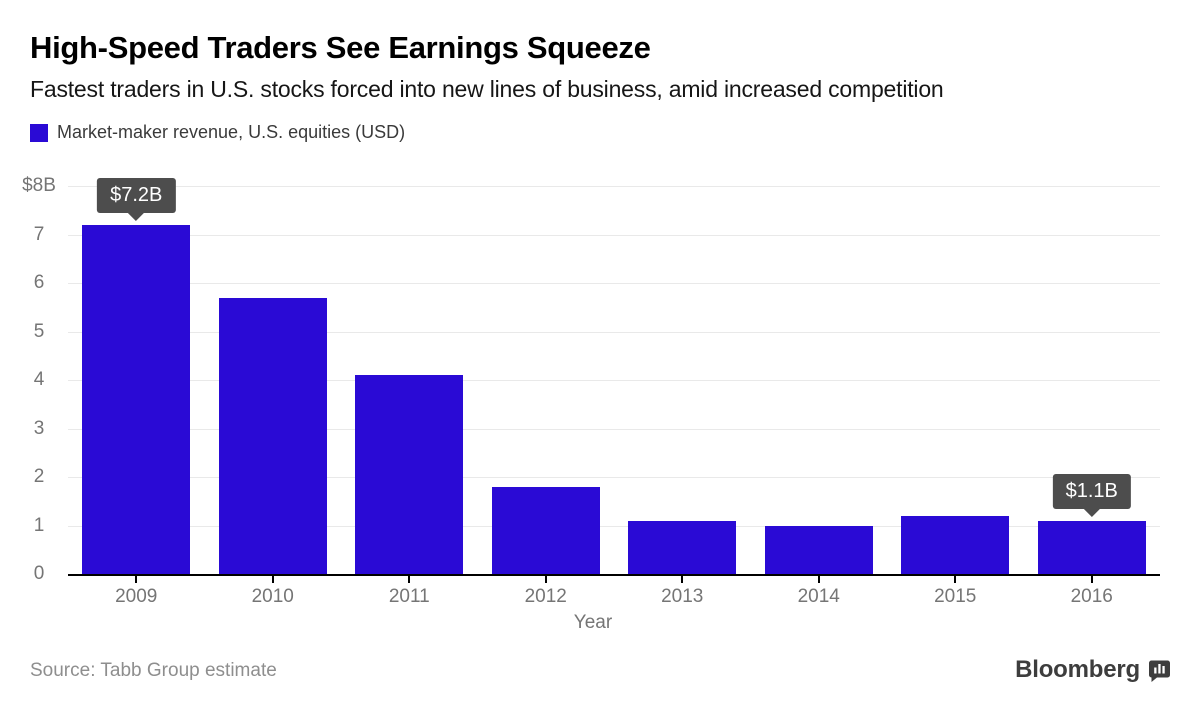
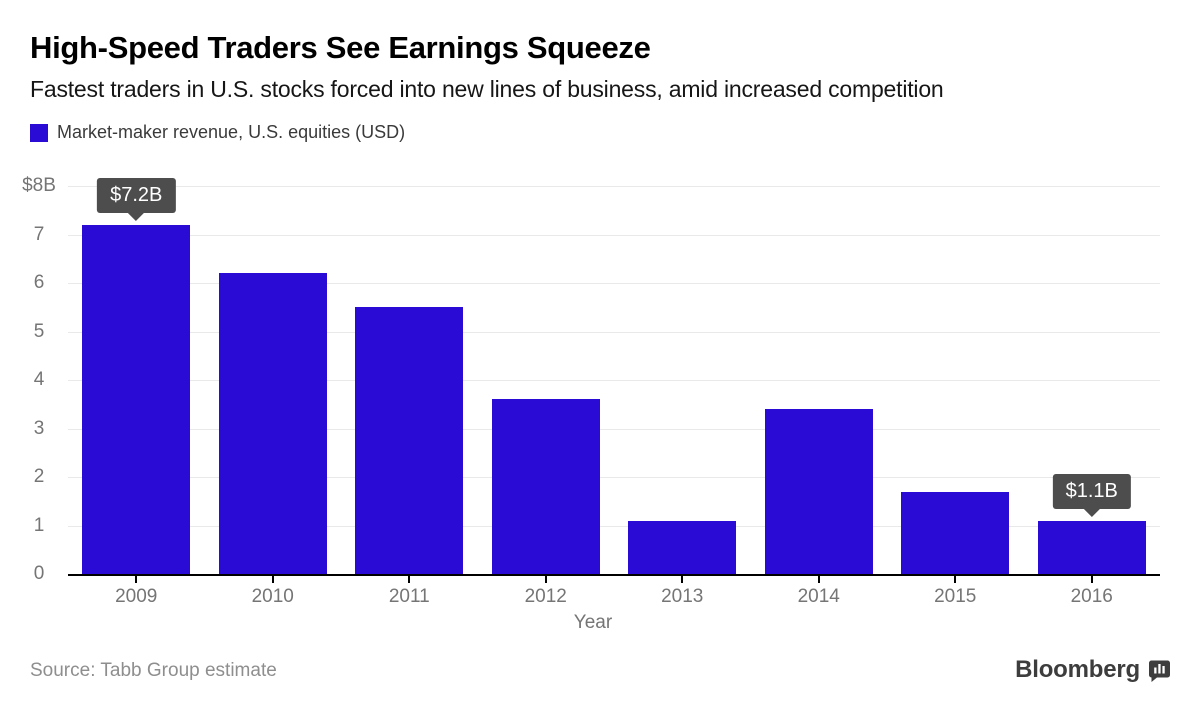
2010: 5.7 -> 6.2
2011: 4.1 -> 5.5
2012: 1.8 -> 3.6
2014: 1.0 -> 3.4
2015: 1.2 -> 1.7
